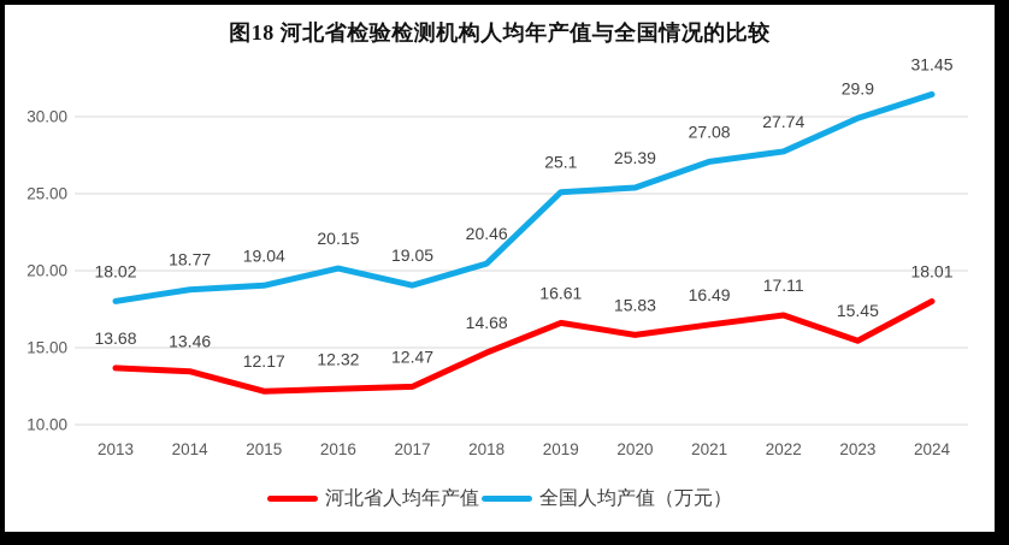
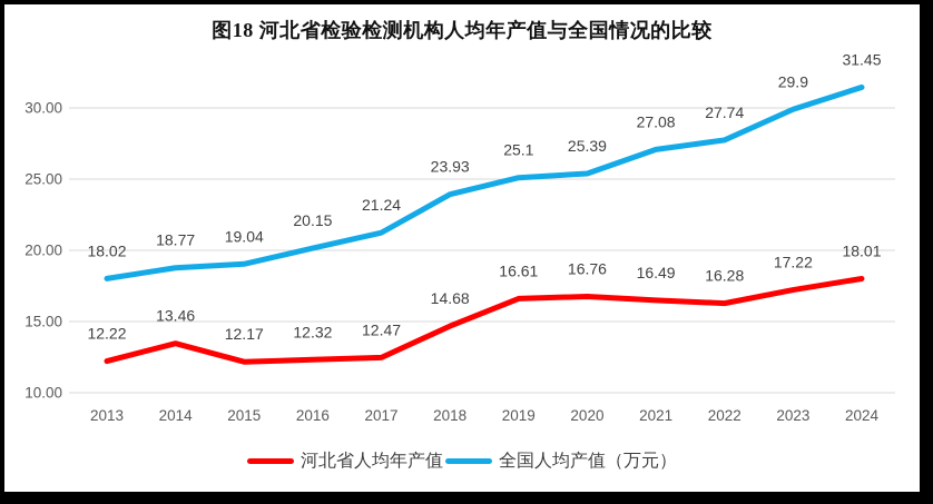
河北省人均年产值/2013: 13.68 -> 12.22
全国人均产值（万元）/2017: 19.05 -> 21.24
全国人均产值（万元）/2018: 20.46 -> 23.93
河北省人均年产值/2020: 15.83 -> 16.76
河北省人均年产值/2022: 17.11 -> 16.28
河北省人均年产值/2023: 15.45 -> 17.22
